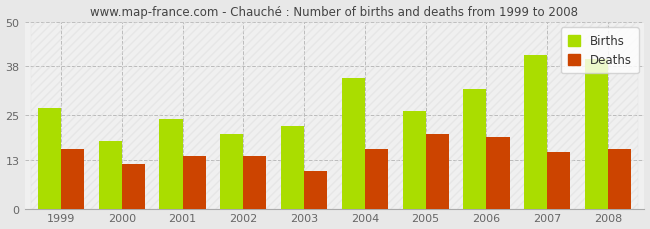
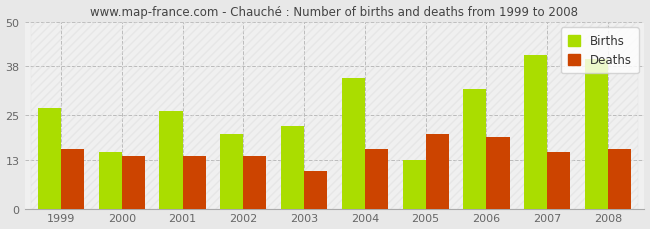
Births/2000: 18 -> 15
Deaths/2000: 12 -> 14
Births/2001: 24 -> 26
Births/2005: 26 -> 13
